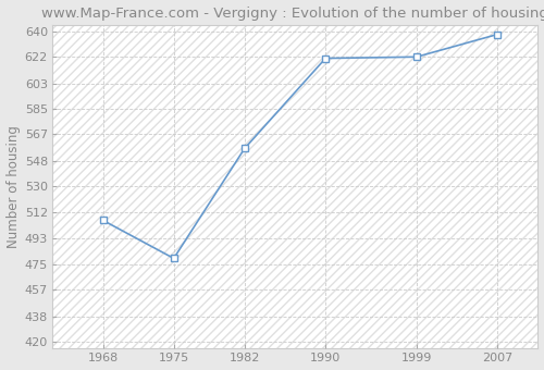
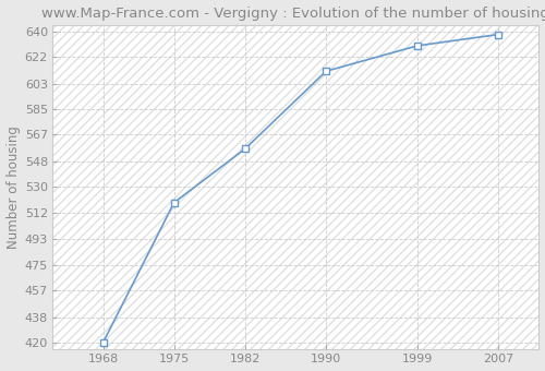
1968: 506 -> 420
1975: 479 -> 519
1990: 621 -> 612
1999: 622 -> 630
